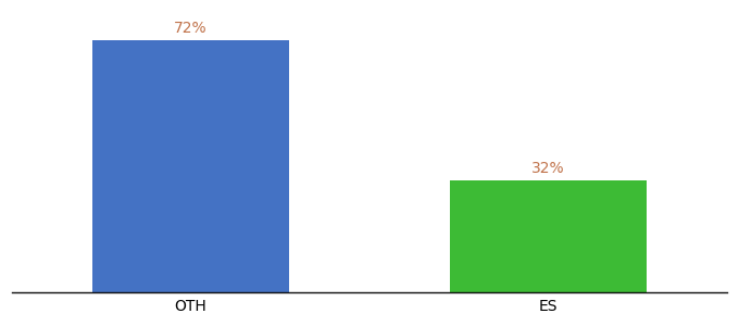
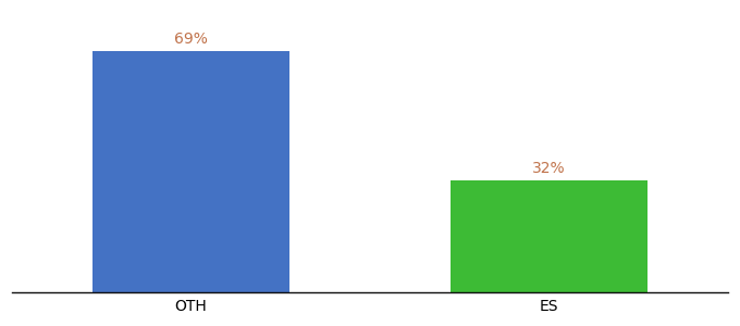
OTH: 72% -> 69%
